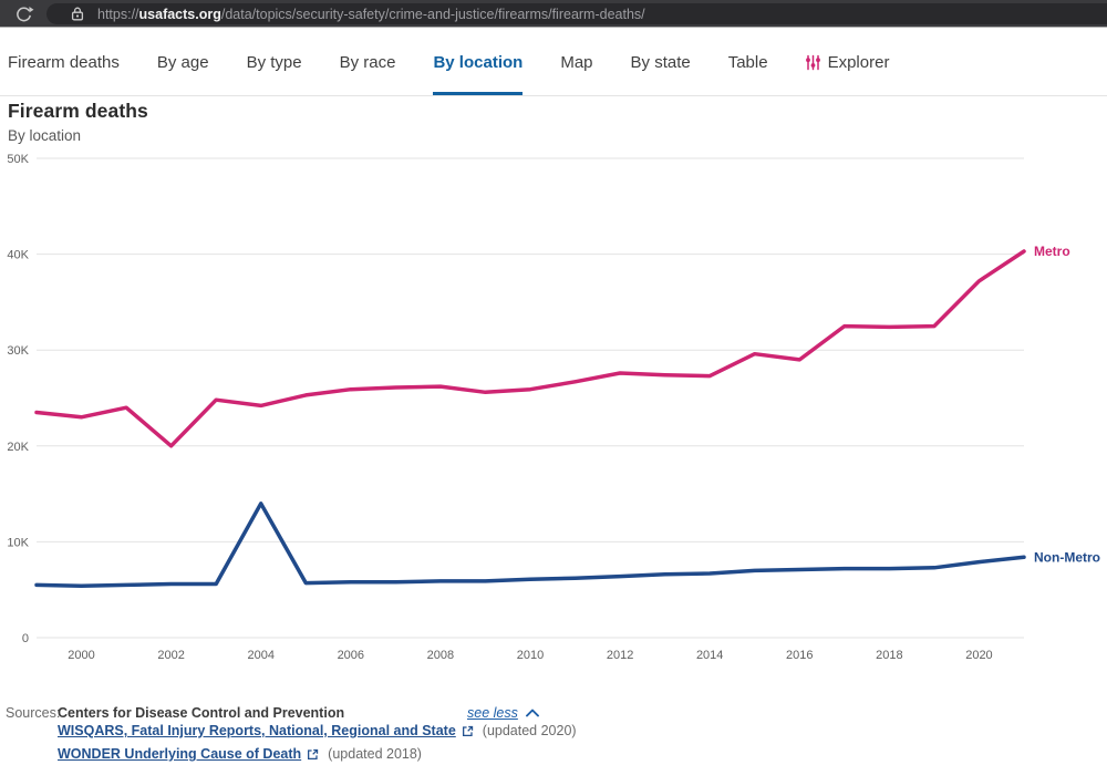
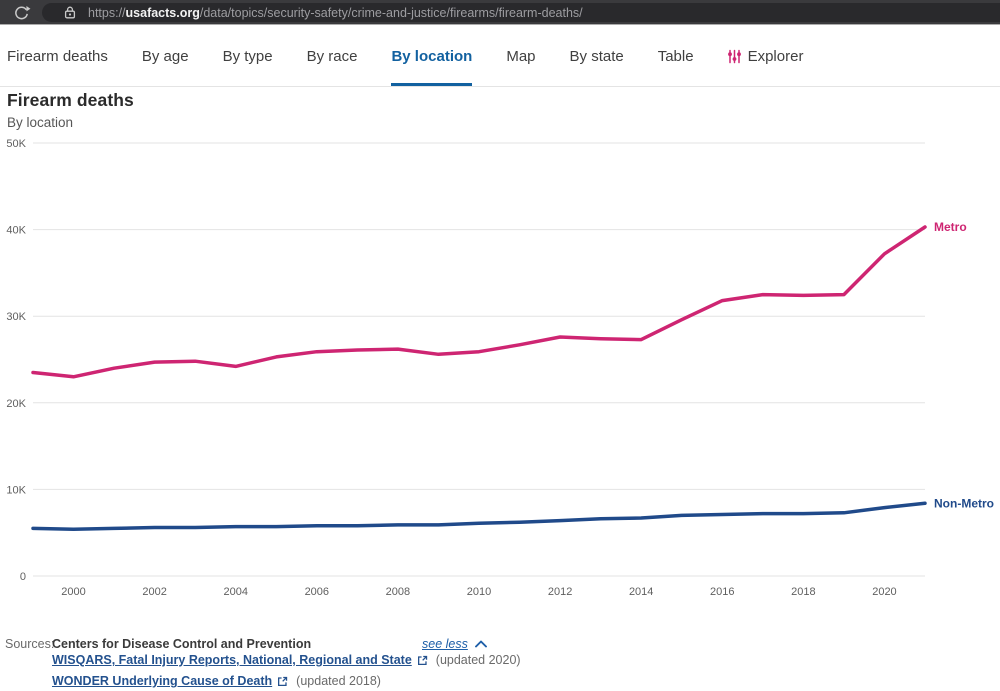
Metro/2002: 20K -> 25K
Non-Metro/2004: 14K -> 6K
Metro/2016: 29K -> 32K
